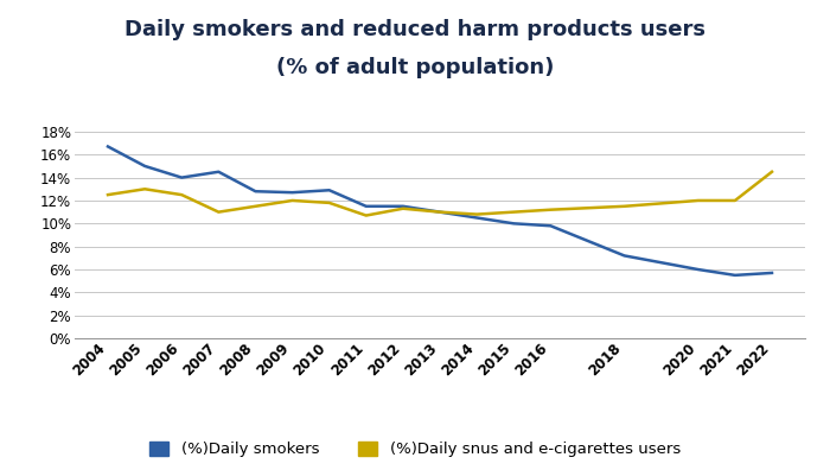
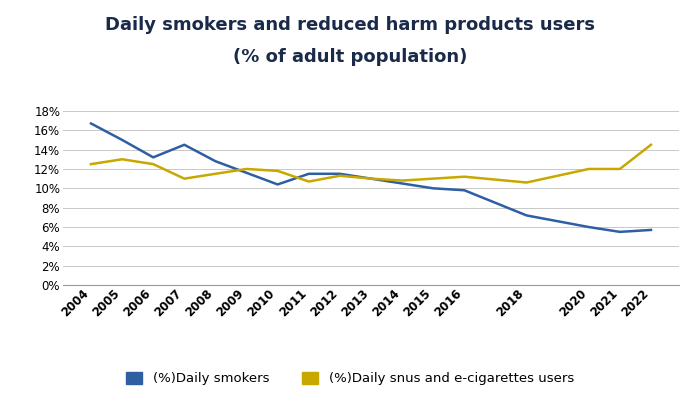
(%)Daily smokers/2006: 14.0% -> 13.2%
(%)Daily smokers/2009: 12.7% -> 11.6%
(%)Daily smokers/2010: 12.9% -> 10.4%
(%)Daily snus and e-cigarettes users/2018: 11.5% -> 10.6%
